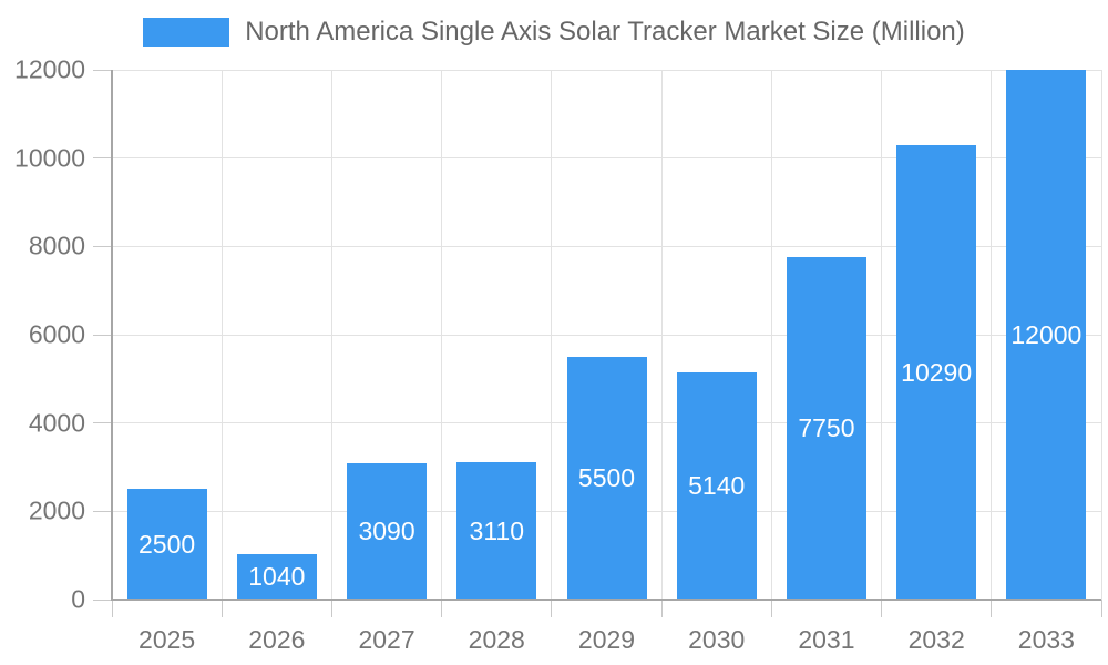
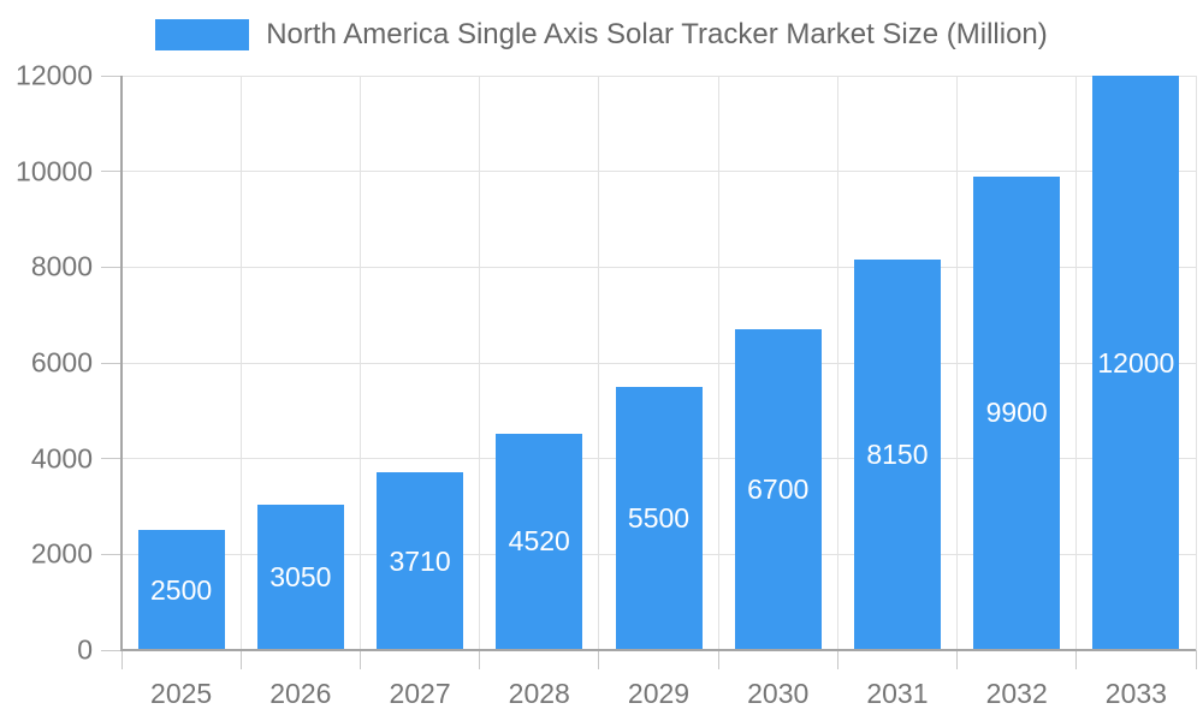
2026: 1040 -> 3050
2027: 3090 -> 3710
2028: 3110 -> 4520
2030: 5140 -> 6700
2031: 7750 -> 8150
2032: 10290 -> 9900
